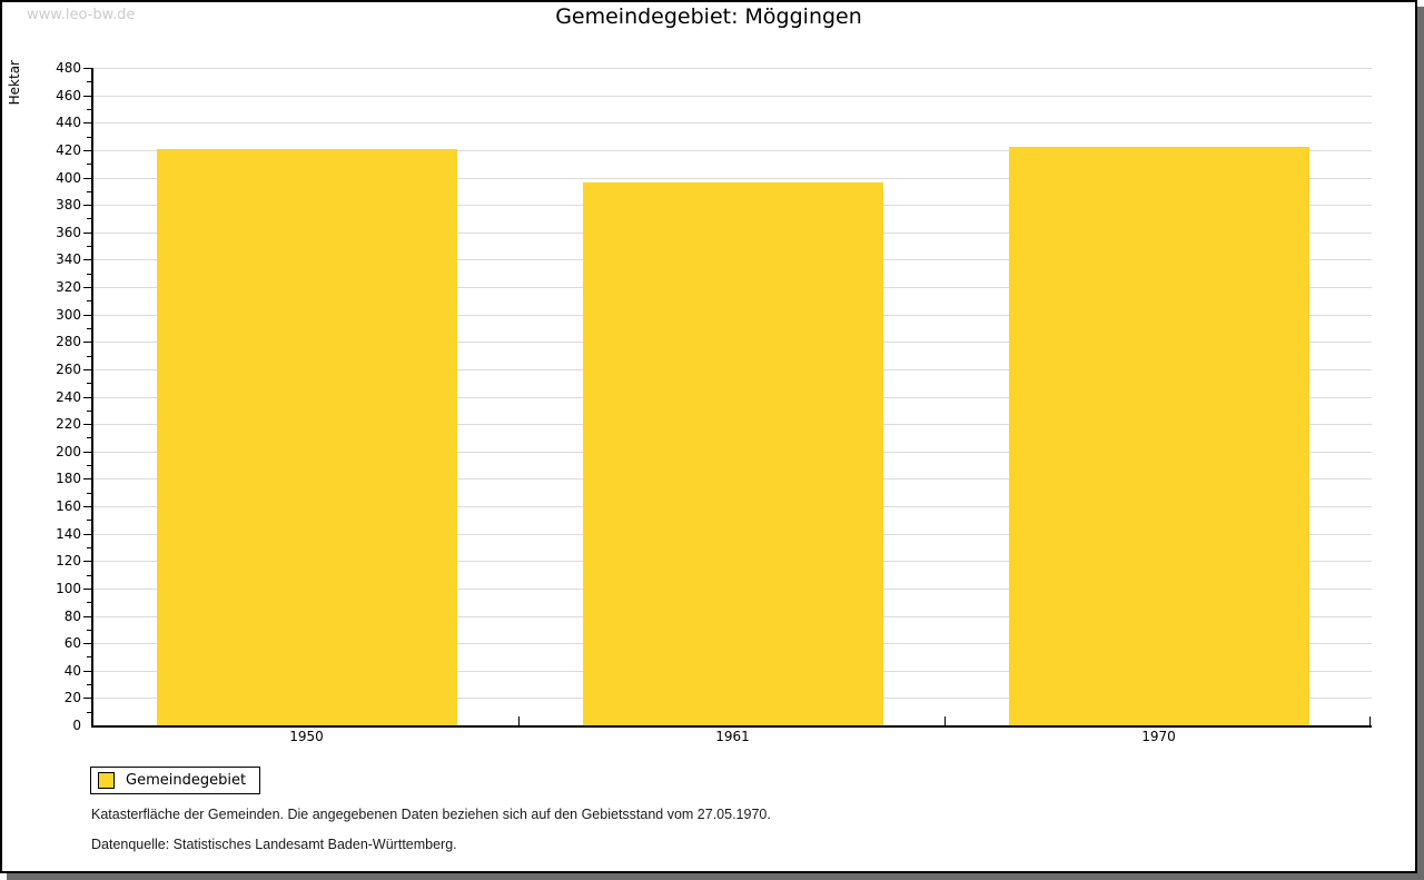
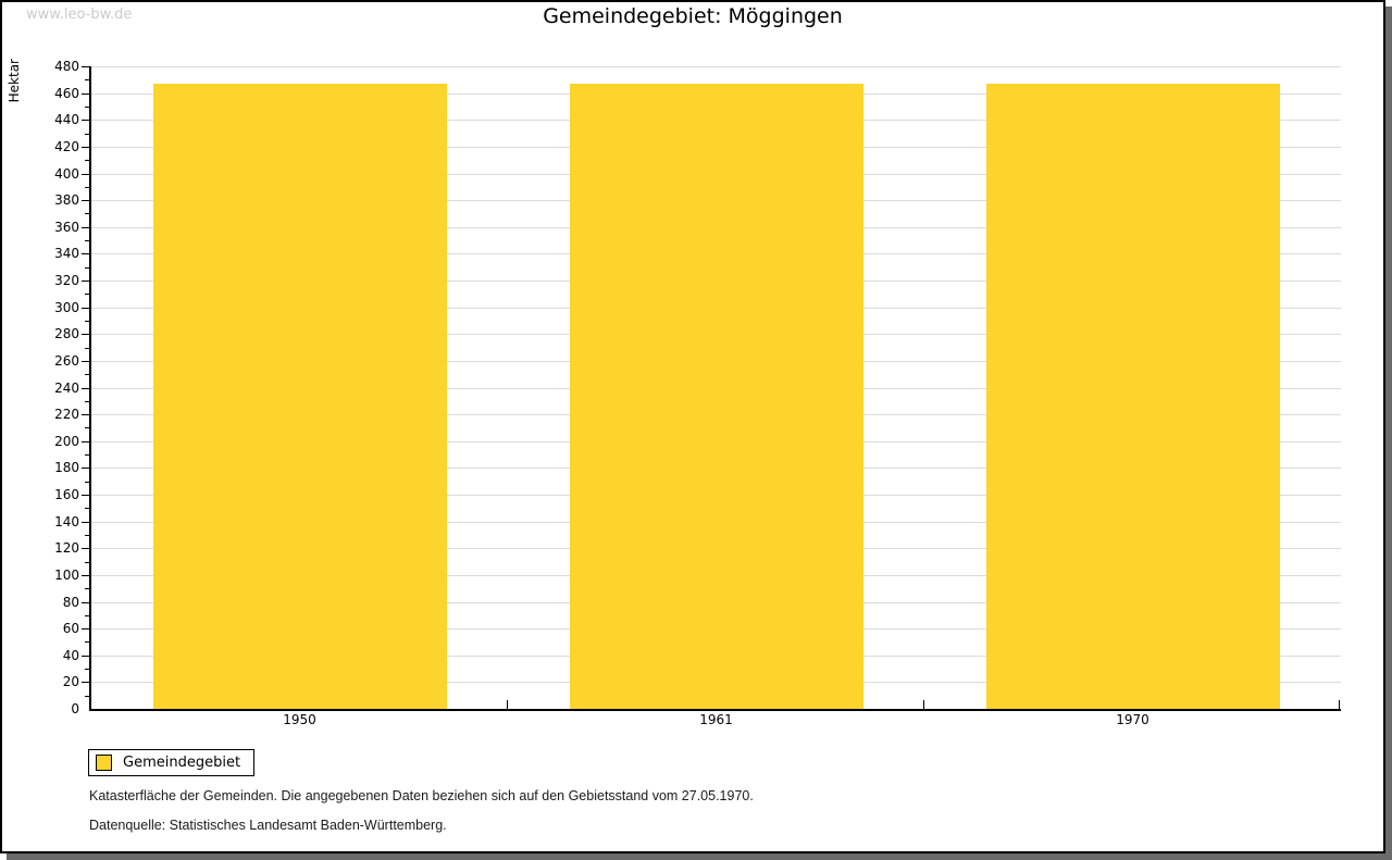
1950: 421 -> 467
1961: 396 -> 467
1970: 422 -> 467
